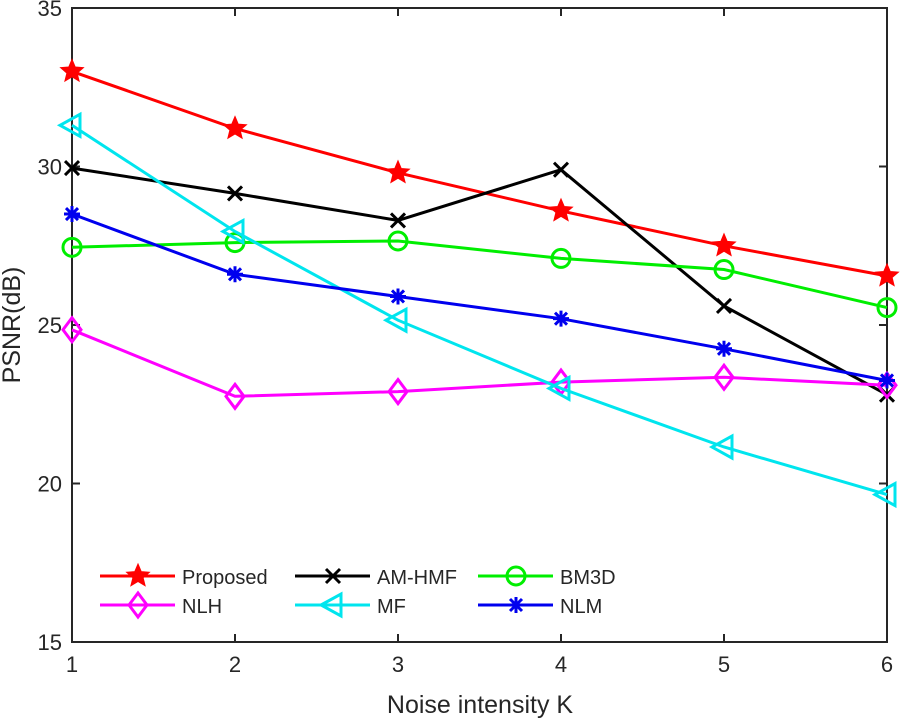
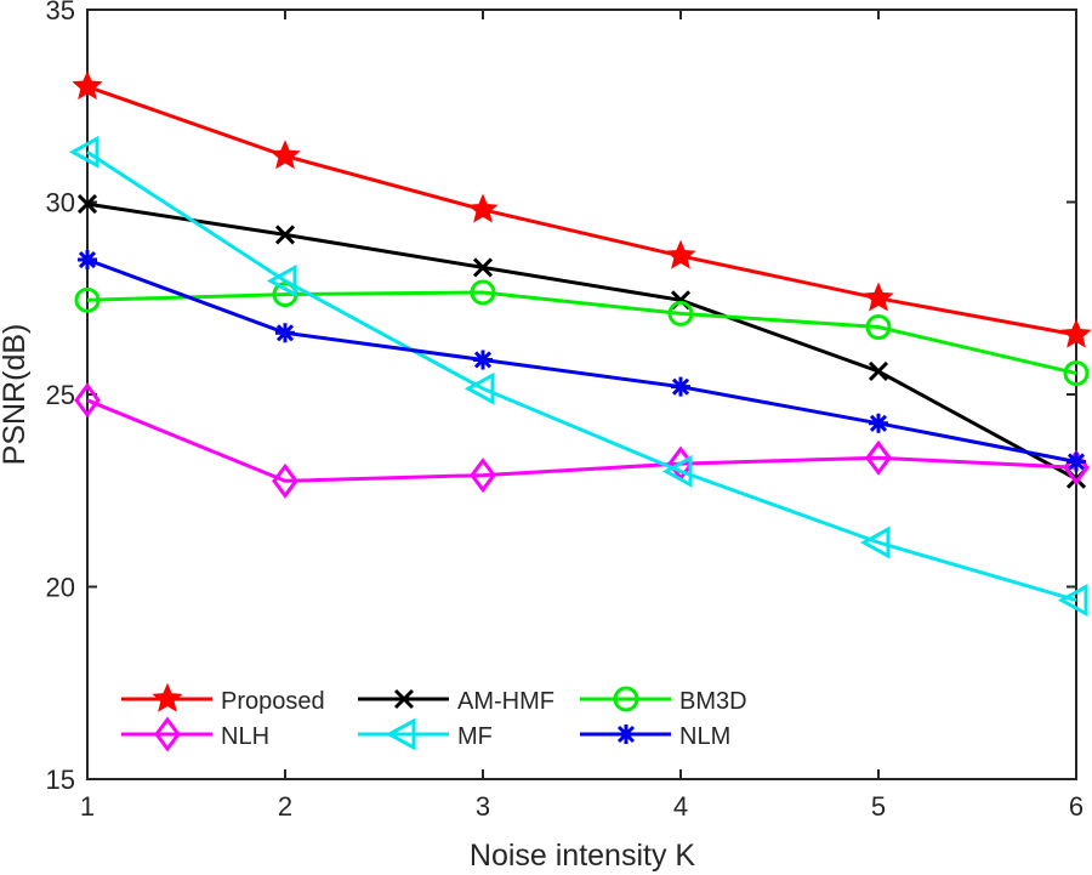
AM-HMF/4: 29.9 -> 27.4
